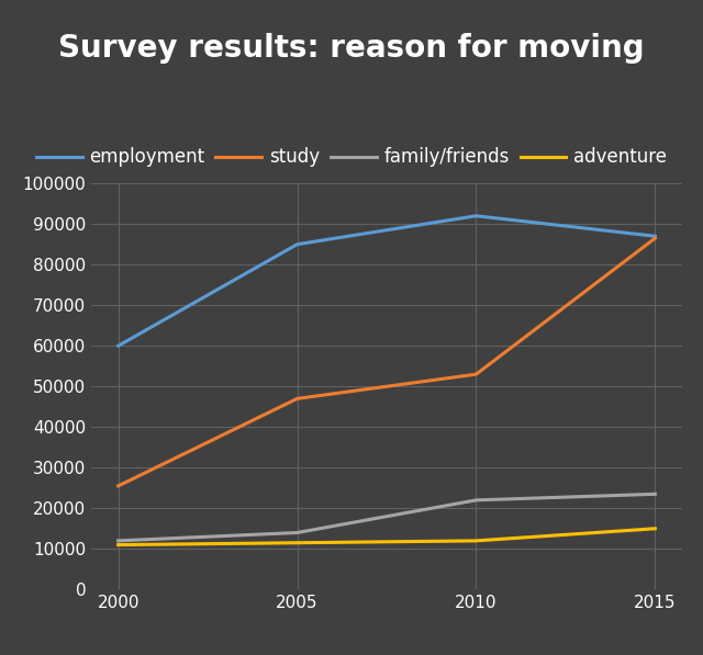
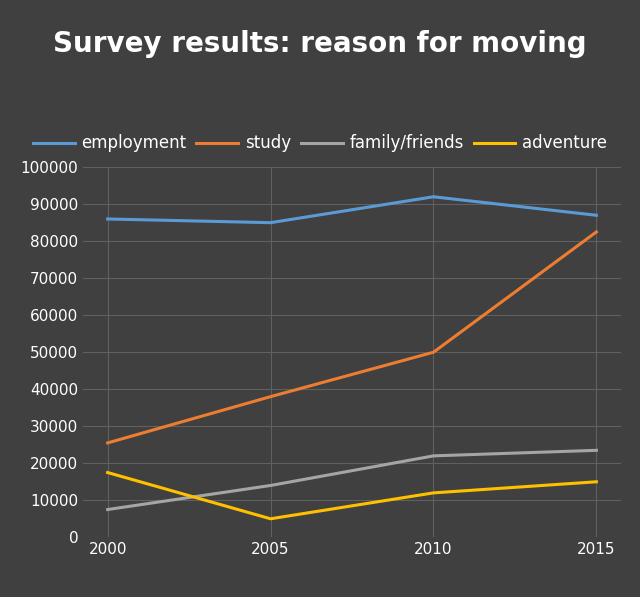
employment/2000: 60000 -> 86000
family/friends/2000: 12000 -> 7500
adventure/2000: 11000 -> 17500
study/2005: 47000 -> 38000
adventure/2005: 11500 -> 5000
study/2010: 53000 -> 50000
study/2015: 86500 -> 82500
